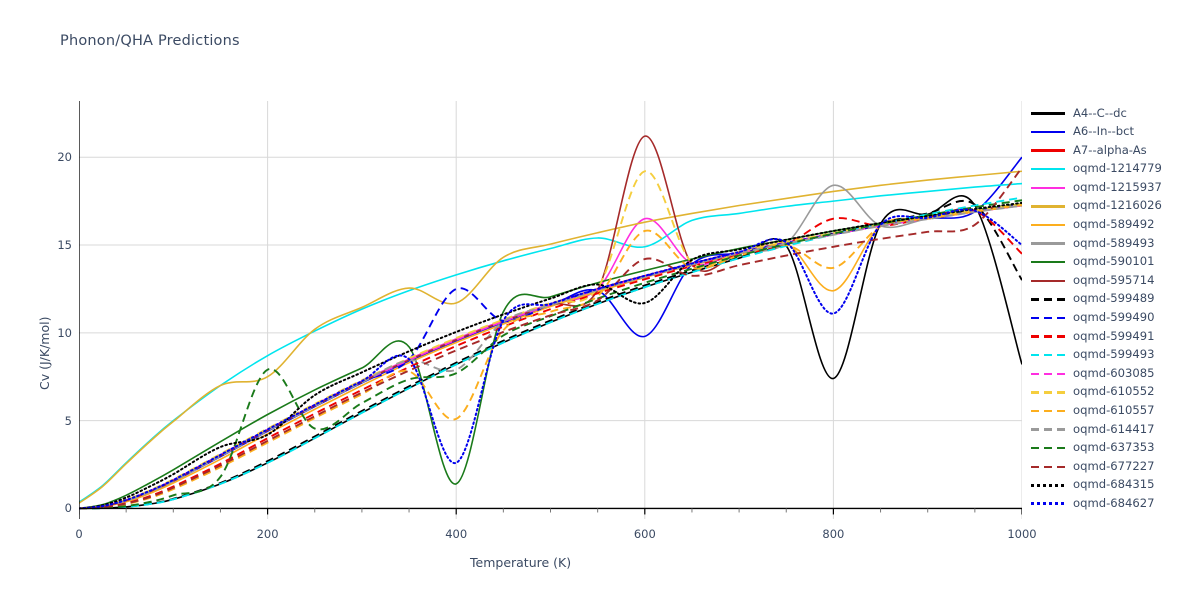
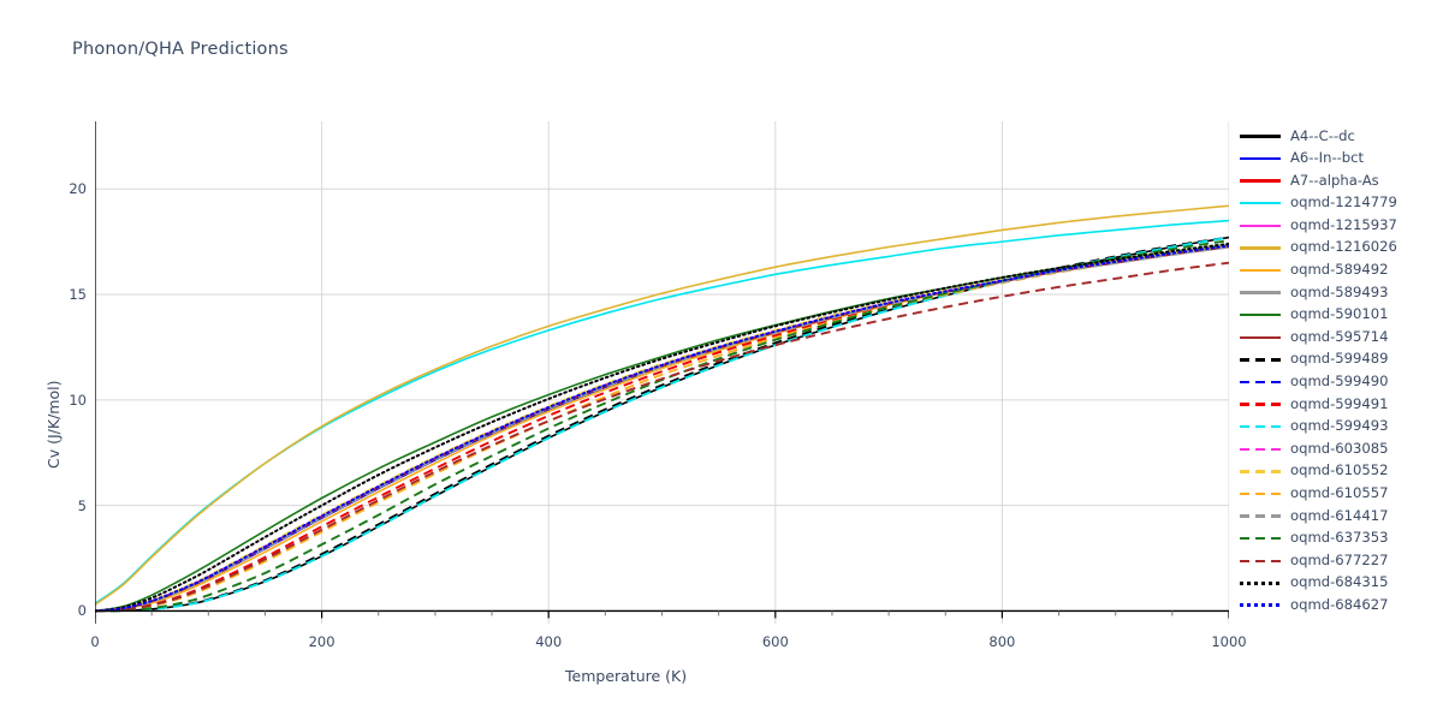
oqmd-1216026/200: 7.5 -> 8.8
oqmd-637353/200: 7.9 -> 3.1
oqmd-684315/200: 4.2 -> 5.0
oqmd-1216026/400: 11.7 -> 13.5
oqmd-590101/400: 1.4 -> 10.2
oqmd-599490/400: 12.5 -> 9.6
oqmd-610557/400: 5.1 -> 9.0
oqmd-614417/400: 7.9 -> 9.6
oqmd-637353/400: 7.7 -> 8.7
oqmd-684627/400: 2.6 -> 9.7
A6--In--bct/600: 9.8 -> 13.2
oqmd-1214779/600: 14.9 -> 15.9
oqmd-1215937/600: 16.5 -> 13.2
oqmd-595714/600: 21.2 -> 13.2
oqmd-610552/600: 19.2 -> 13.3
oqmd-610557/600: 15.8 -> 12.9
oqmd-677227/600: 14.2 -> 12.6
oqmd-684315/600: 11.7 -> 13.5
A4--C--dc/800: 7.4 -> 15.6
oqmd-589492/800: 12.4 -> 15.6
oqmd-589493/800: 18.4 -> 15.6
oqmd-599491/800: 16.5 -> 15.6
oqmd-610557/800: 13.7 -> 15.6
oqmd-684627/800: 11.1 -> 15.7
A4--C--dc/1000: 8.2 -> 17.7
A6--In--bct/1000: 20.0 -> 17.2
oqmd-599489/1000: 13.0 -> 17.7
oqmd-599491/1000: 14.5 -> 17.3
oqmd-677227/1000: 19.4 -> 16.5
oqmd-684627/1000: 15.0 -> 17.3
